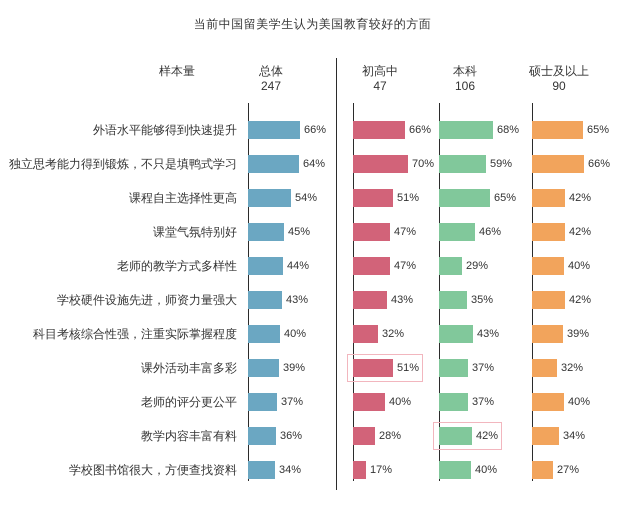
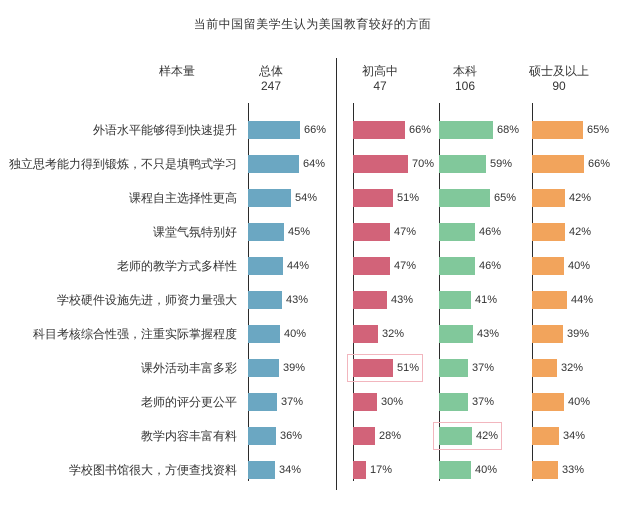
本科/老师的教学方式多样性: 29% -> 46%
本科/学校硬件设施先进，师资力量强大: 35% -> 41%
硕士及以上/学校硬件设施先进，师资力量强大: 42% -> 44%
初高中/老师的评分更公平: 40% -> 30%
硕士及以上/学校图书馆很大，方便查找资料: 27% -> 33%
